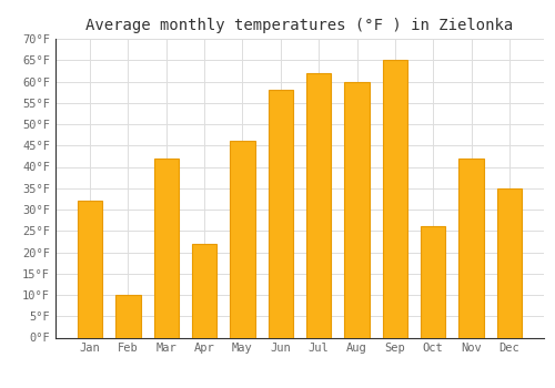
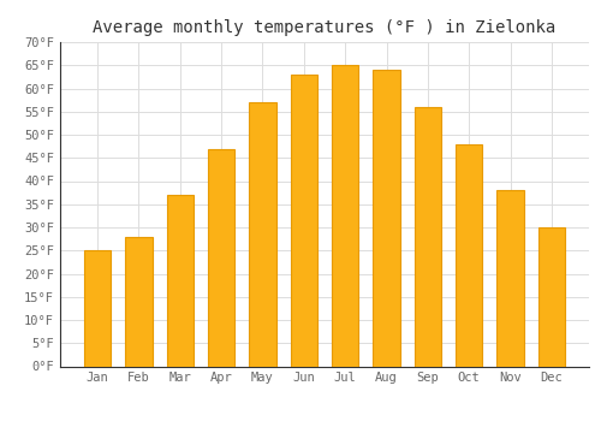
Jan: 32°F -> 25°F
Feb: 10°F -> 28°F
Mar: 42°F -> 37°F
Apr: 22°F -> 47°F
May: 46°F -> 57°F
Jun: 58°F -> 63°F
Jul: 62°F -> 65°F
Aug: 60°F -> 64°F
Sep: 65°F -> 56°F
Oct: 26°F -> 48°F
Nov: 42°F -> 38°F
Dec: 35°F -> 30°F
